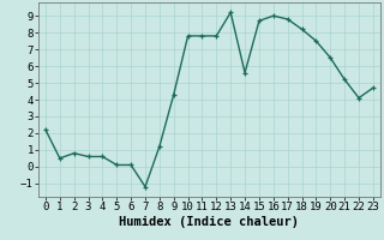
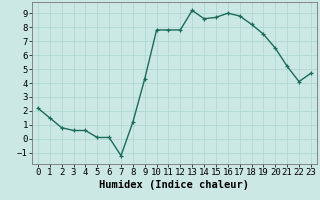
1: 0.5 -> 1.5
14: 5.6 -> 8.6
